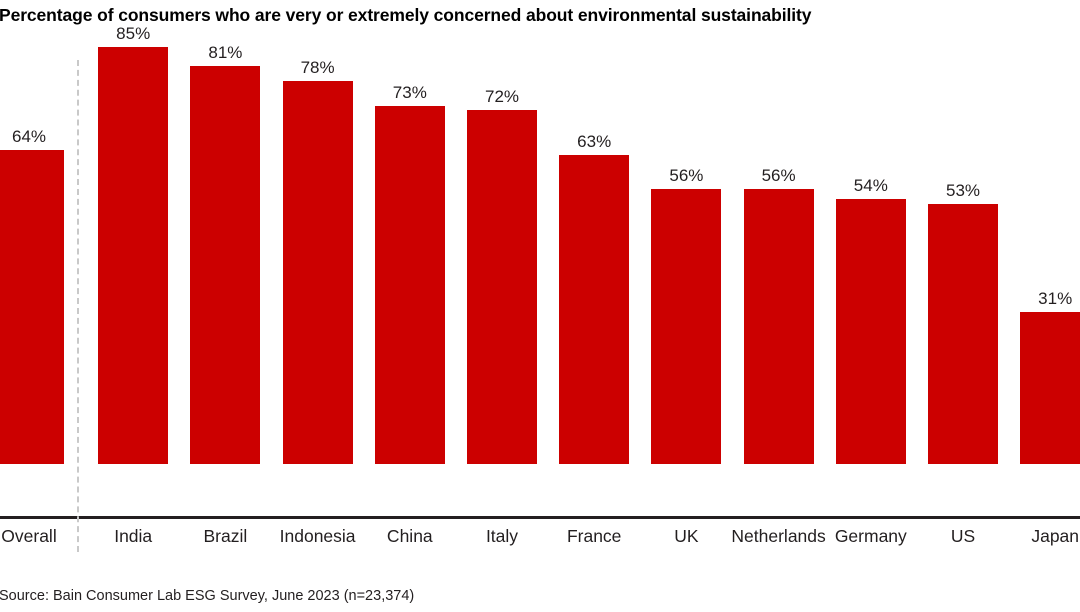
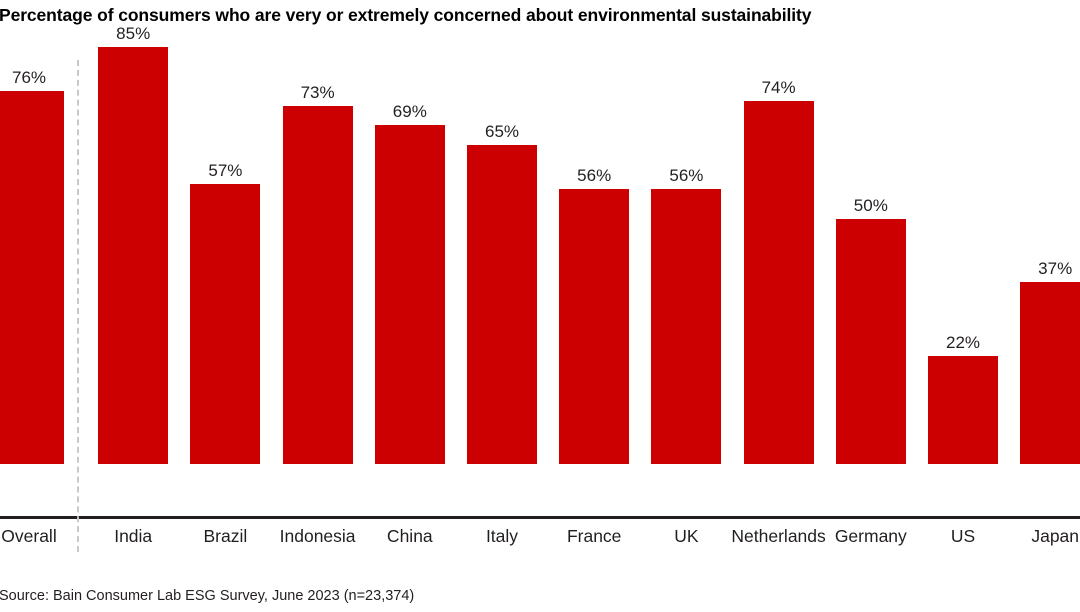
Overall: 64% -> 76%
Brazil: 81% -> 57%
Indonesia: 78% -> 73%
China: 73% -> 69%
Italy: 72% -> 65%
France: 63% -> 56%
Netherlands: 56% -> 74%
Germany: 54% -> 50%
US: 53% -> 22%
Japan: 31% -> 37%
